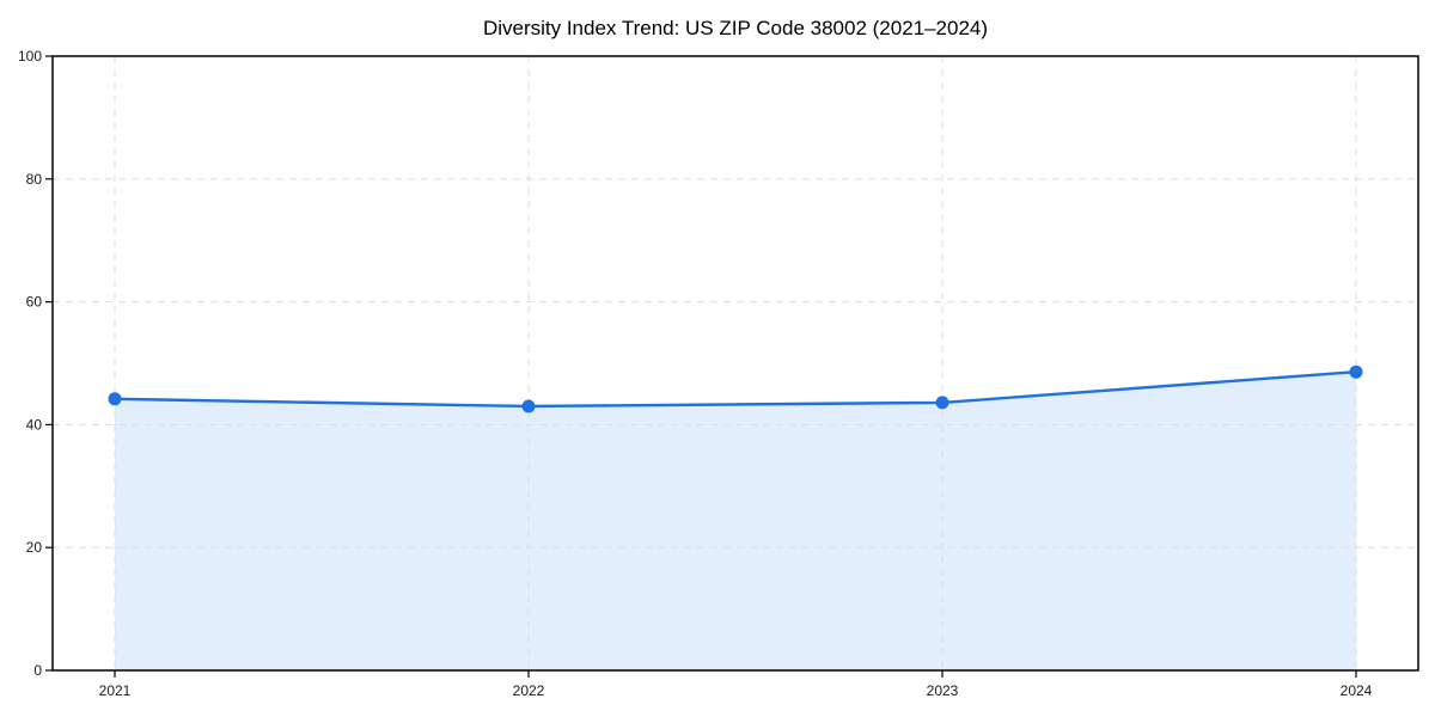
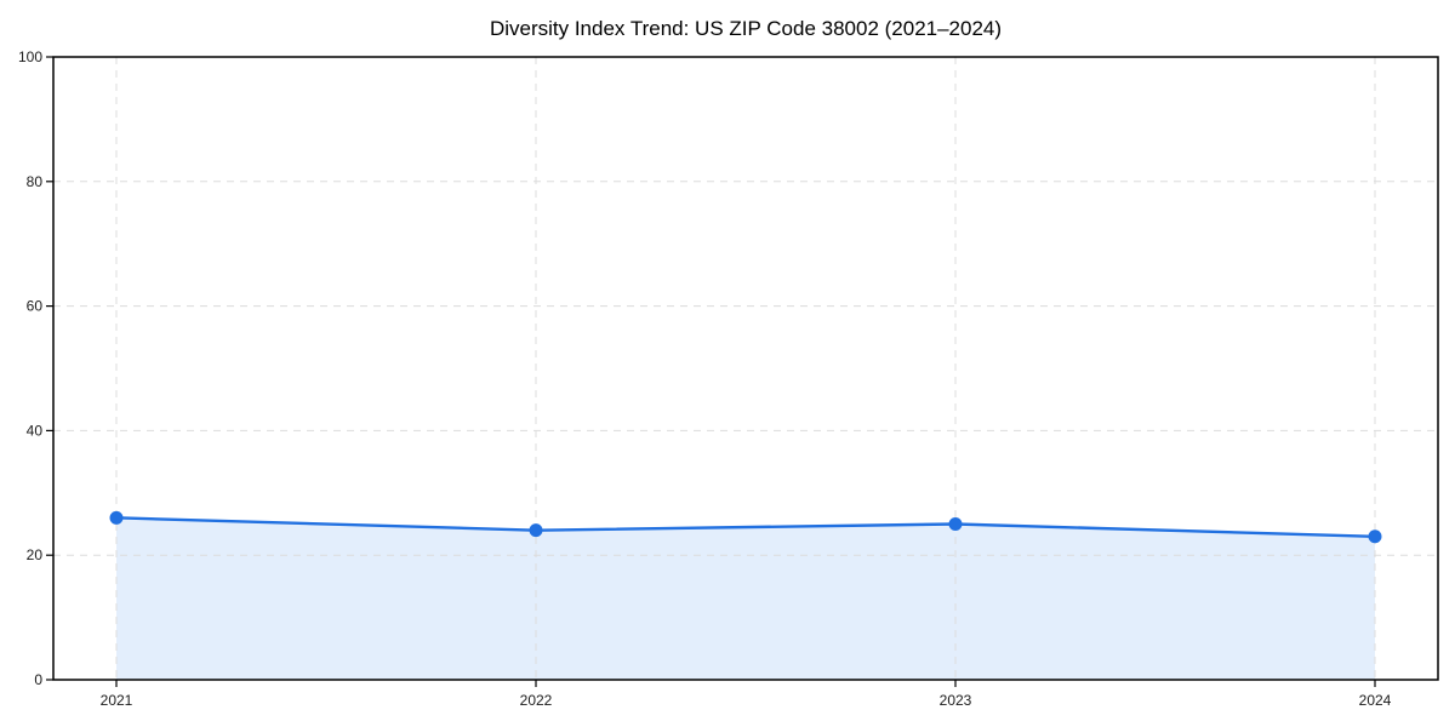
2021: 44 -> 26
2022: 43 -> 24
2023: 44 -> 25
2024: 49 -> 23
